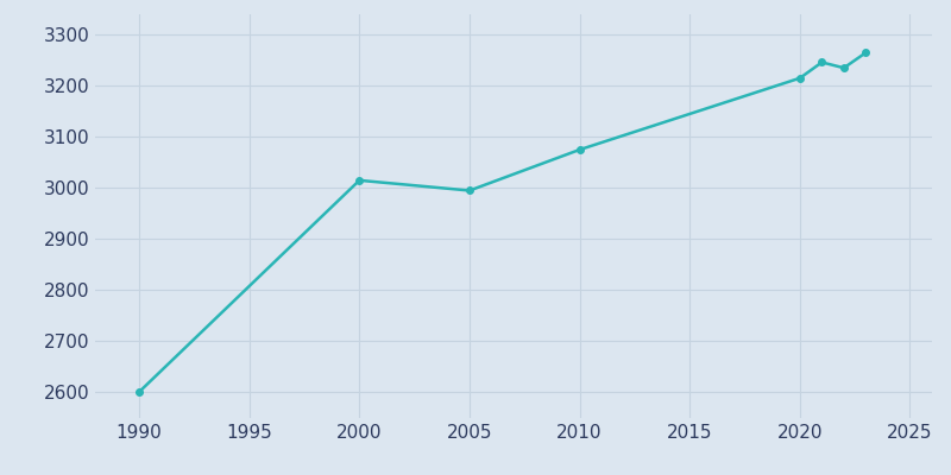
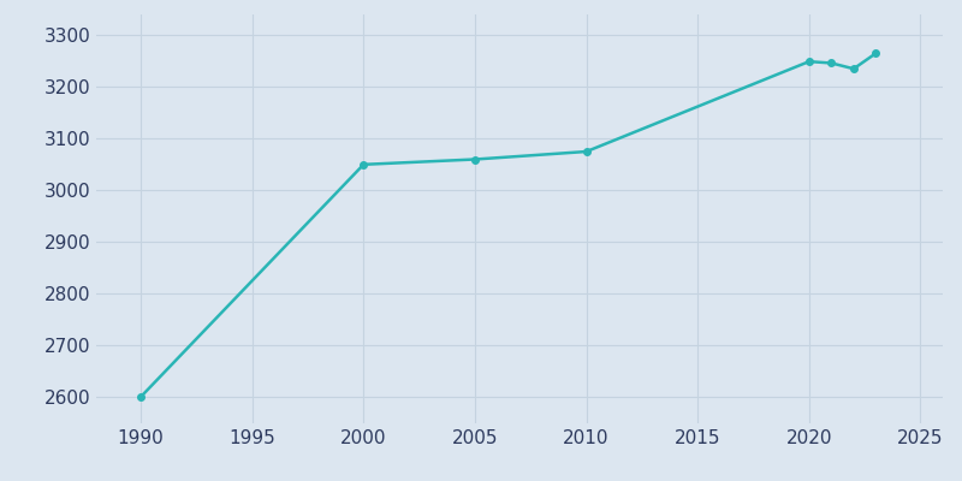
2000: 3015 -> 3050
2005: 2995 -> 3060
2020: 3215 -> 3249
